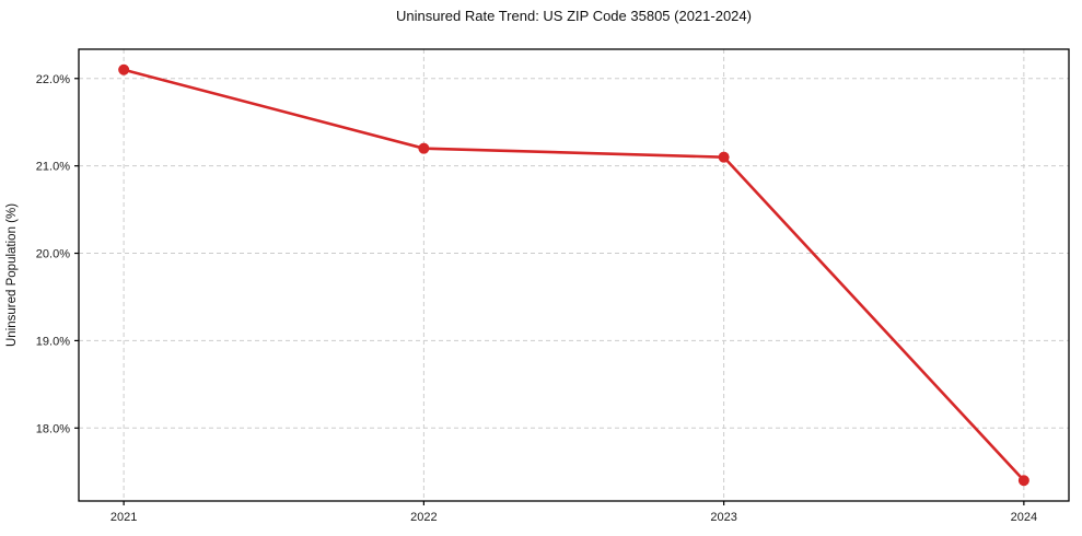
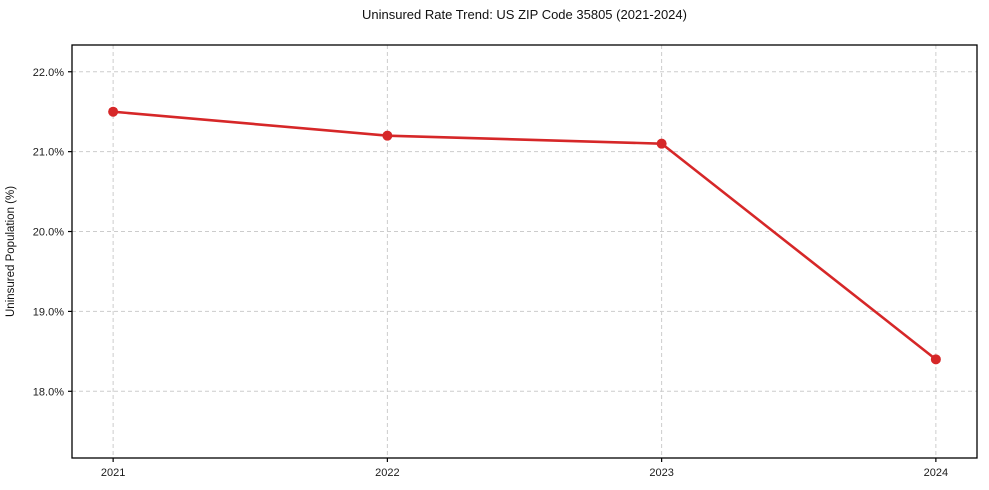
2021: 22.1% -> 21.5%
2024: 17.4% -> 18.4%
